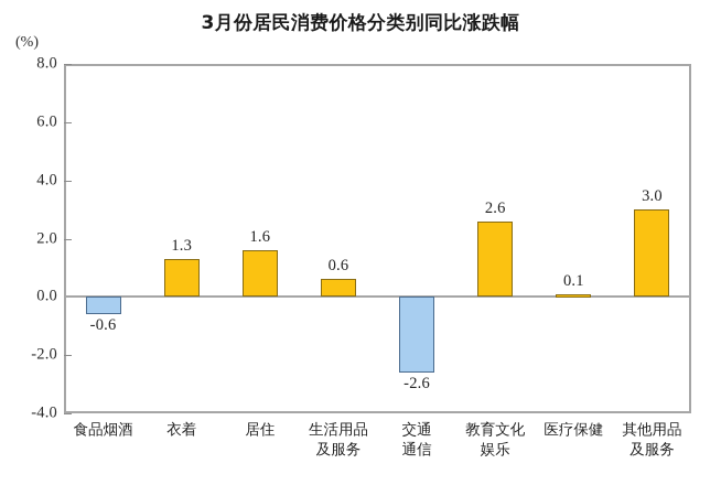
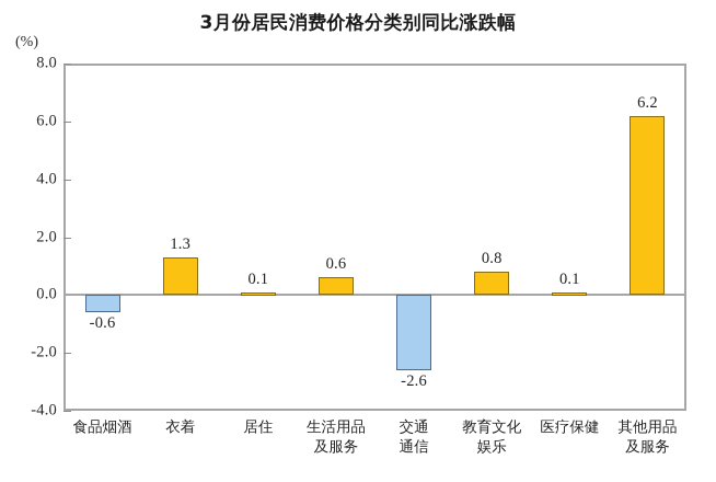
居住: 1.6 -> 0.1
教育文化 娱乐: 2.6 -> 0.8
其他用品 及服务: 3.0 -> 6.2
